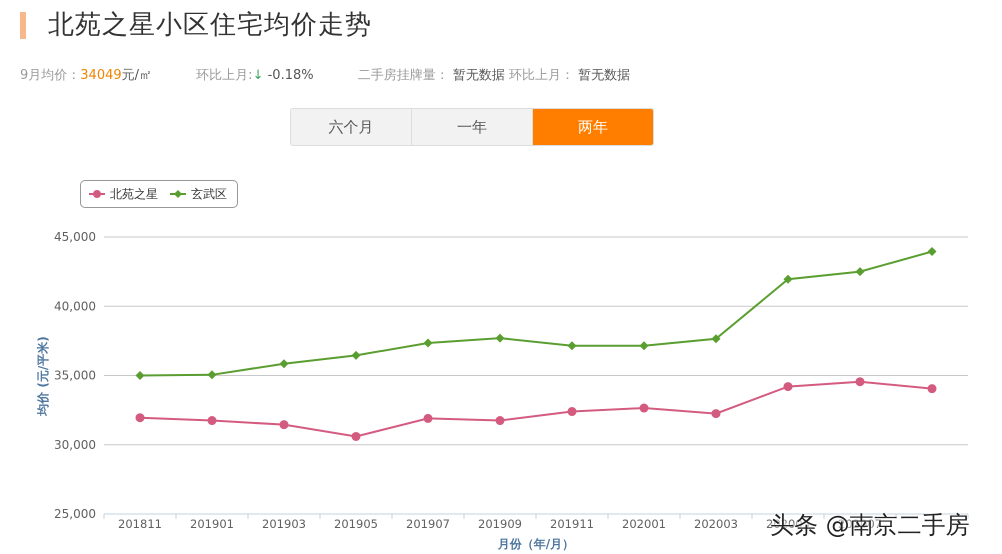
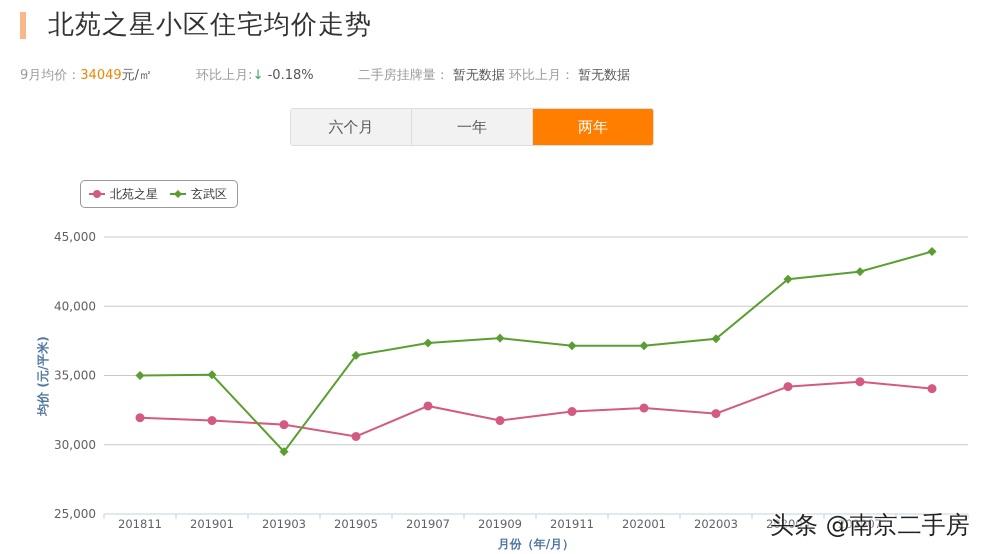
玄武区/201903: 35800 -> 29500
北苑之星/201907: 31900 -> 32800
